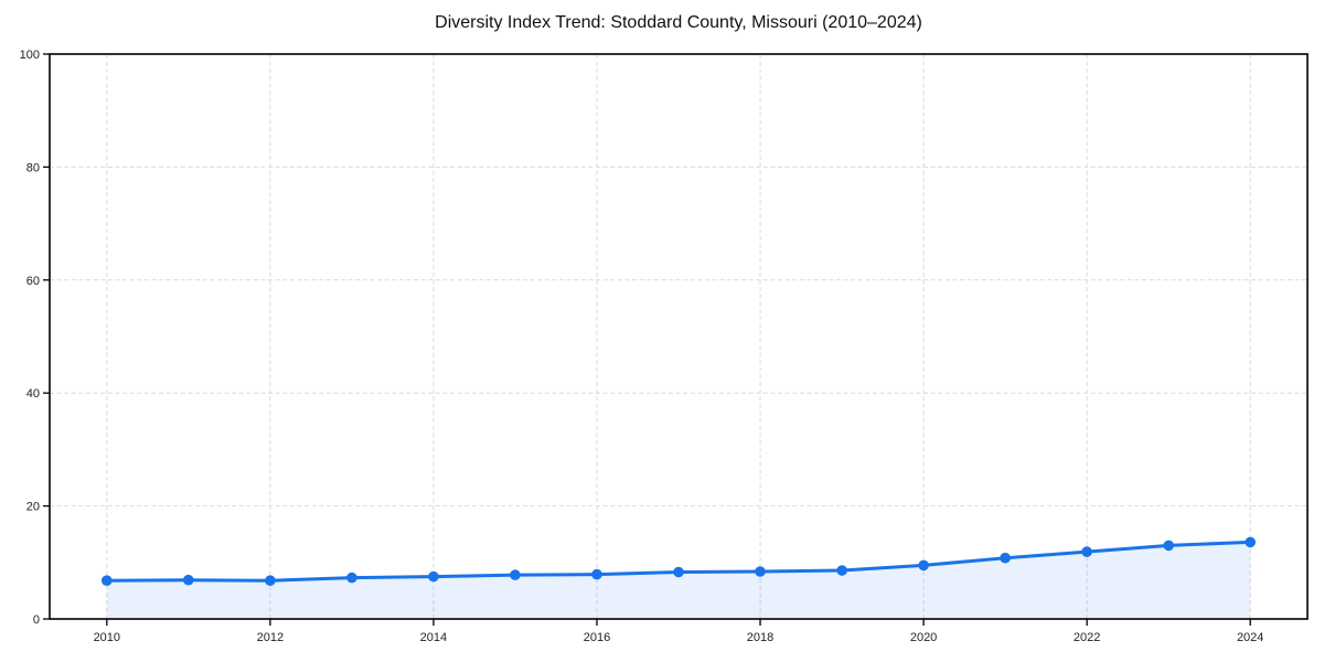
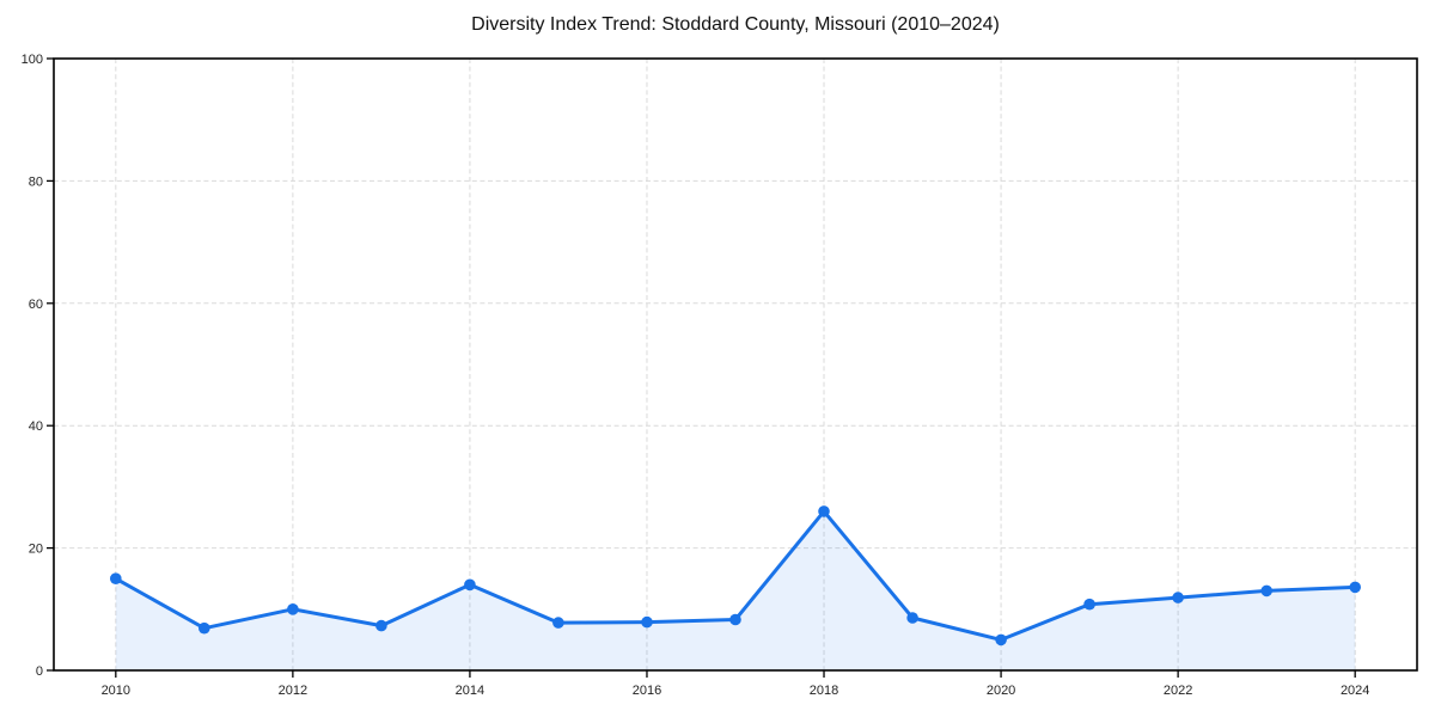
2010: 7 -> 15
2012: 7 -> 10
2014: 8 -> 14
2018: 8 -> 26
2020: 10 -> 5
